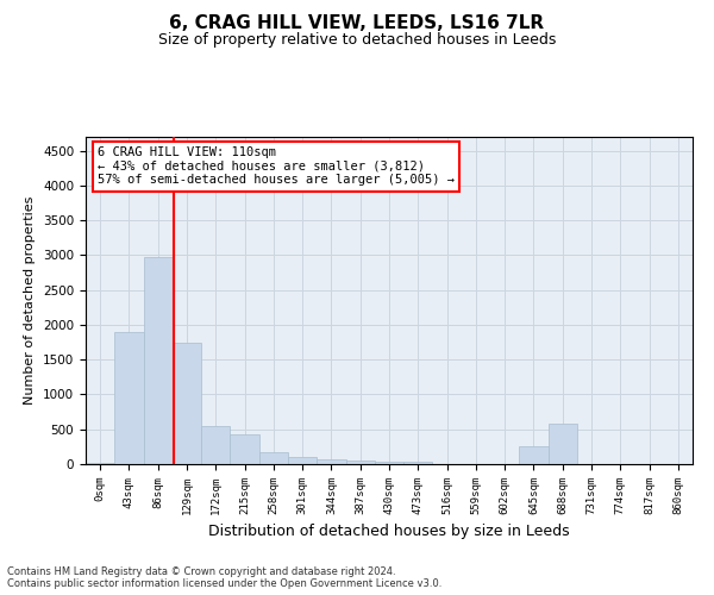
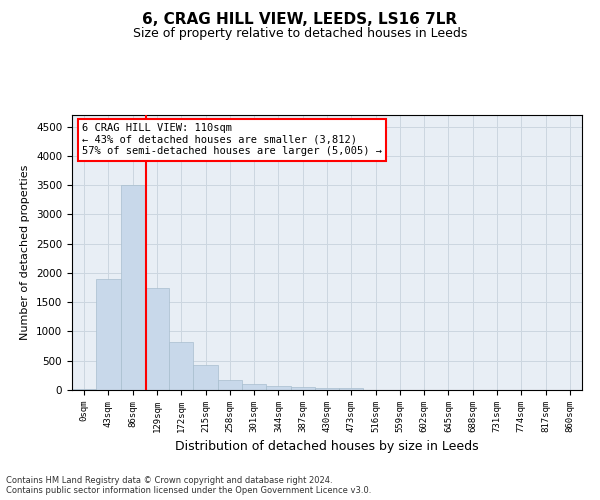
86sqm: 2980 -> 3500
172sqm: 540 -> 820
645sqm: 260 -> 0
688sqm: 580 -> 0
